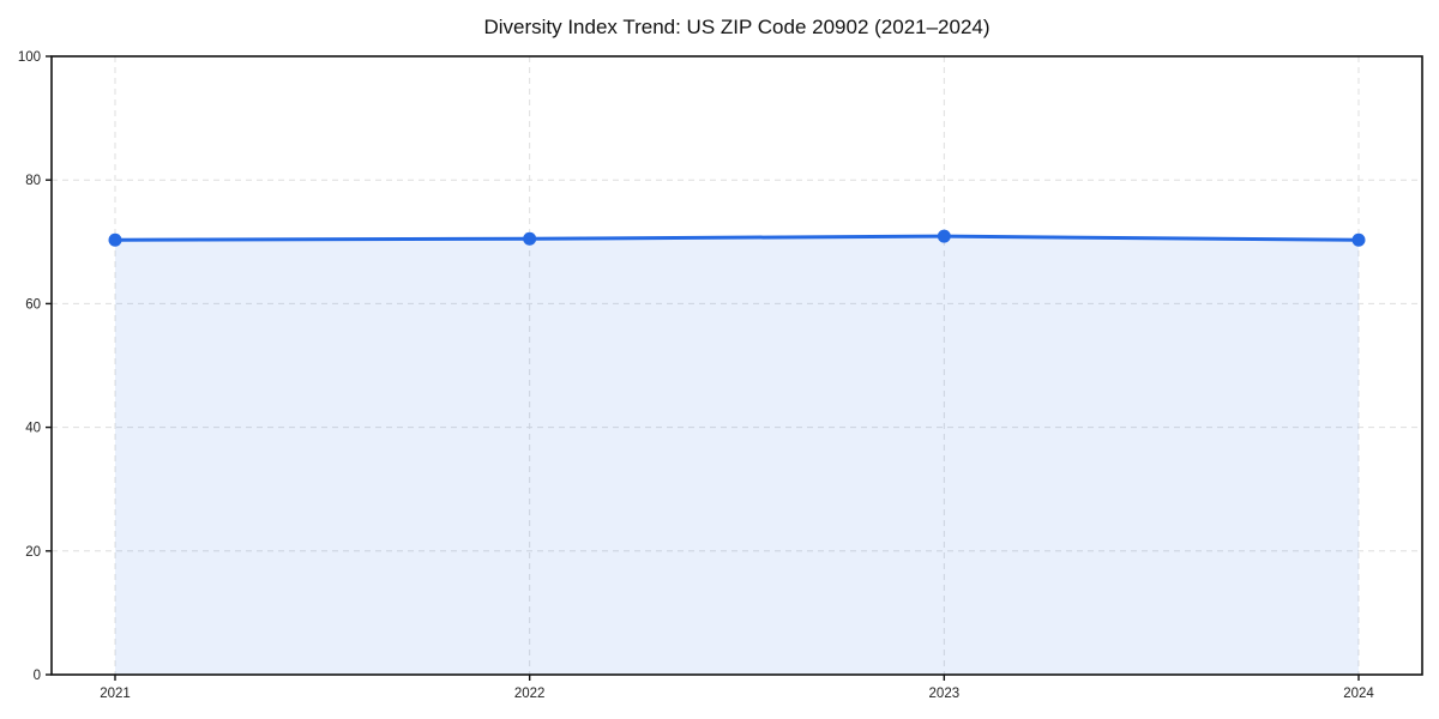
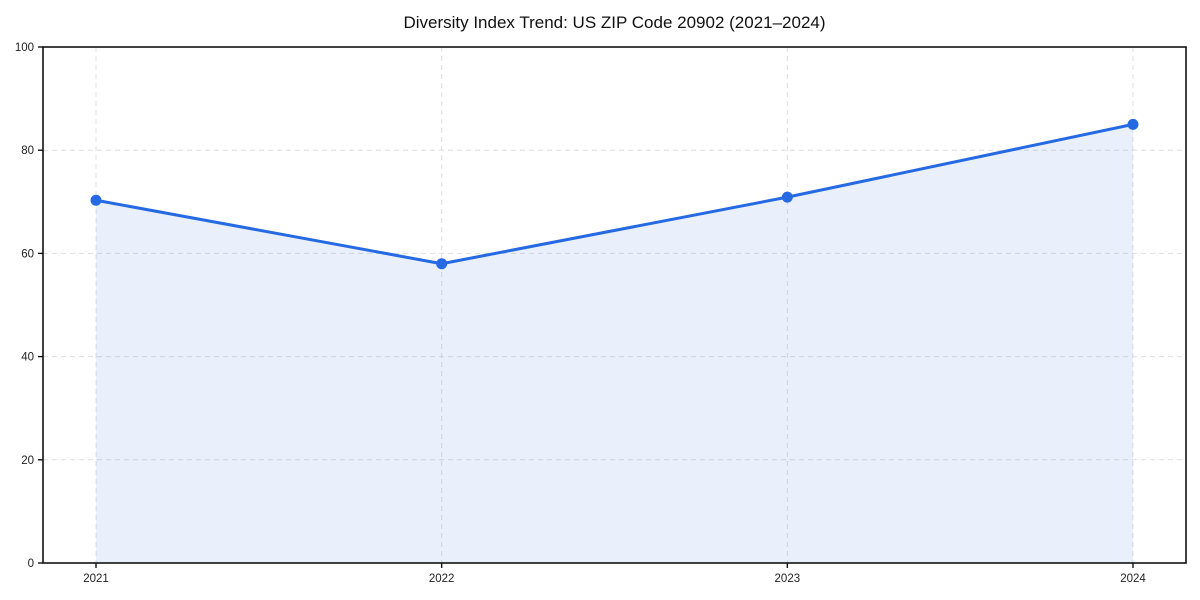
2022: 70 -> 58
2024: 70 -> 85
